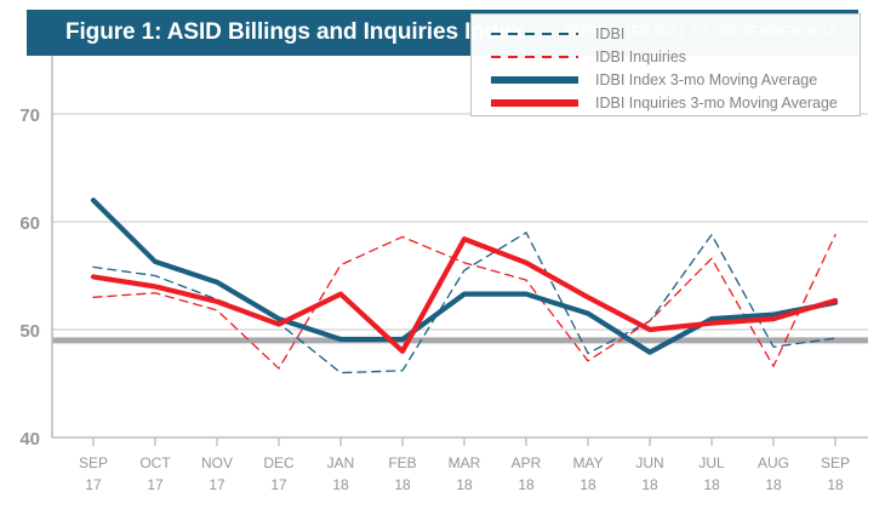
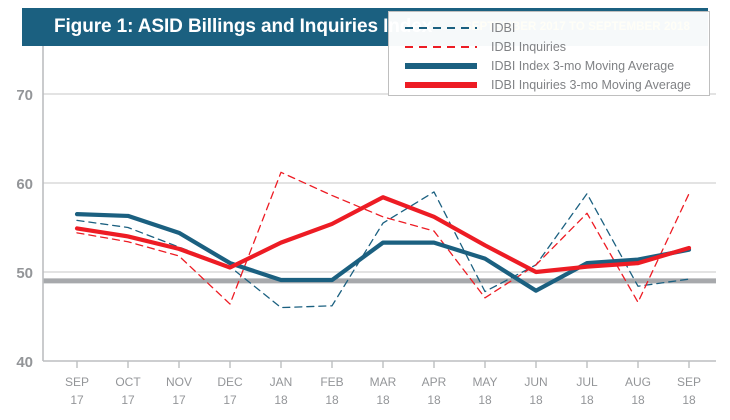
IDBI Inquiries/SEP 17: 53 -> 54
IDBI Index 3-mo Moving Average/SEP 17: 62 -> 56
IDBI Inquiries/JAN 18: 56 -> 61
IDBI Inquiries 3-mo Moving Average/FEB 18: 48 -> 55
